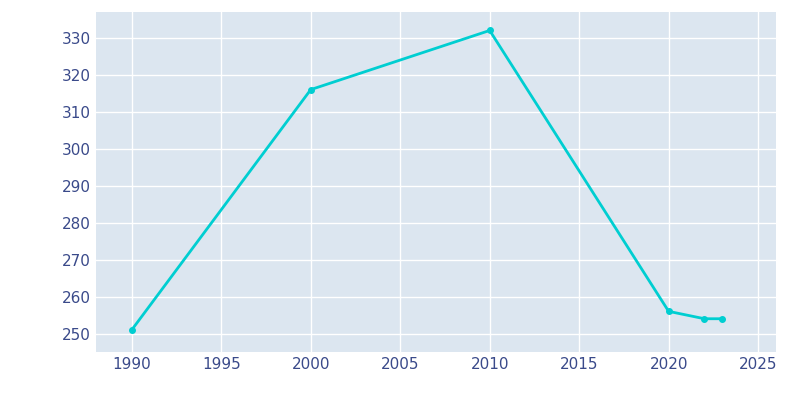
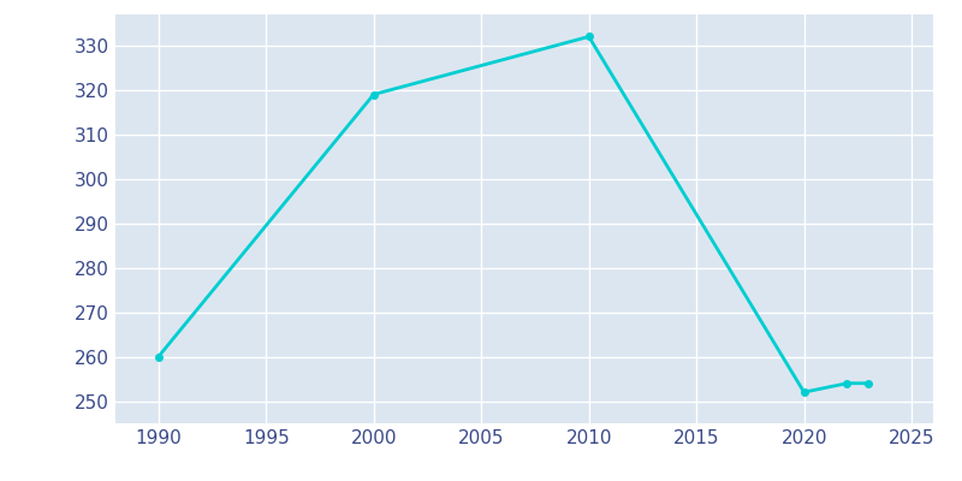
1990: 251 -> 260
2000: 316 -> 319
2020: 256 -> 252
